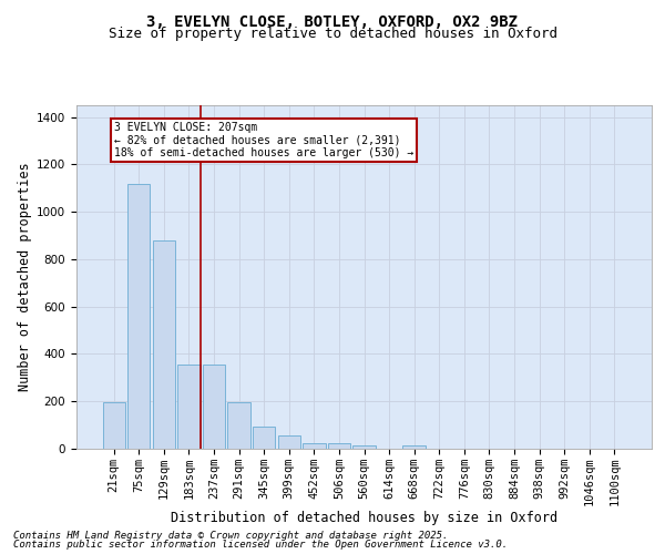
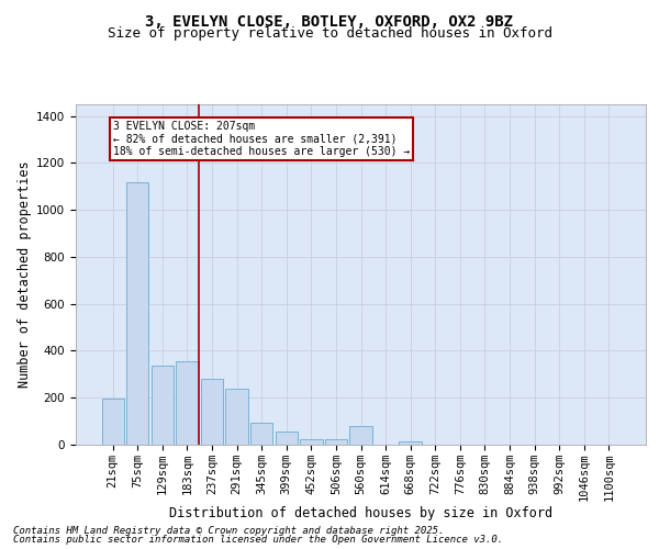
129sqm: 880 -> 335
237sqm: 355 -> 280
291sqm: 195 -> 240
560sqm: 14 -> 80
